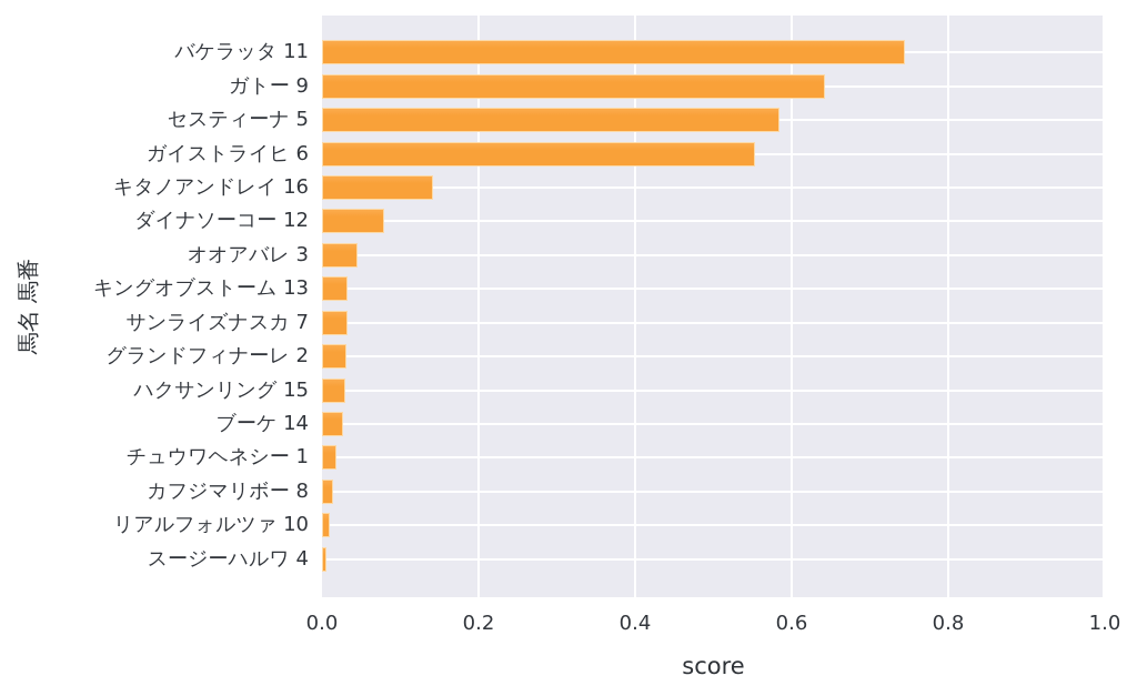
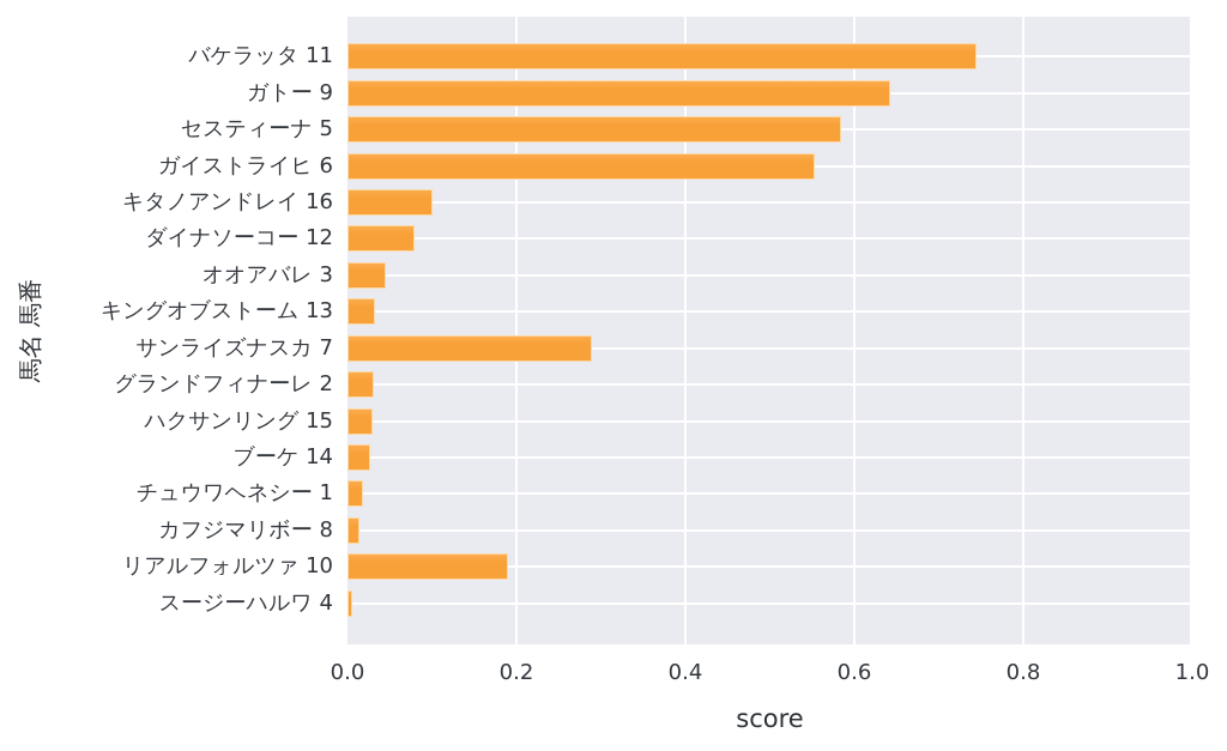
キタノアンドレイ 16: 0.14 -> 0.10
サンライズナスカ 7: 0.03 -> 0.29
リアルフォルツァ 10: 0.01 -> 0.19
